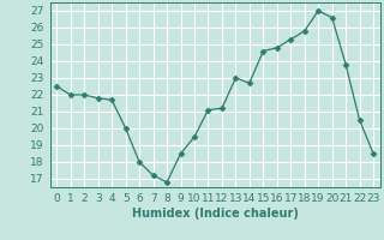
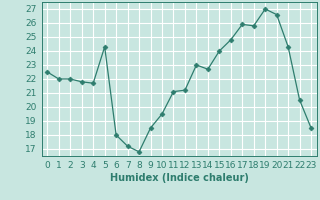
5: 20.0 -> 24.3
15: 24.6 -> 24.0
17: 25.3 -> 25.9
21: 23.8 -> 24.3
